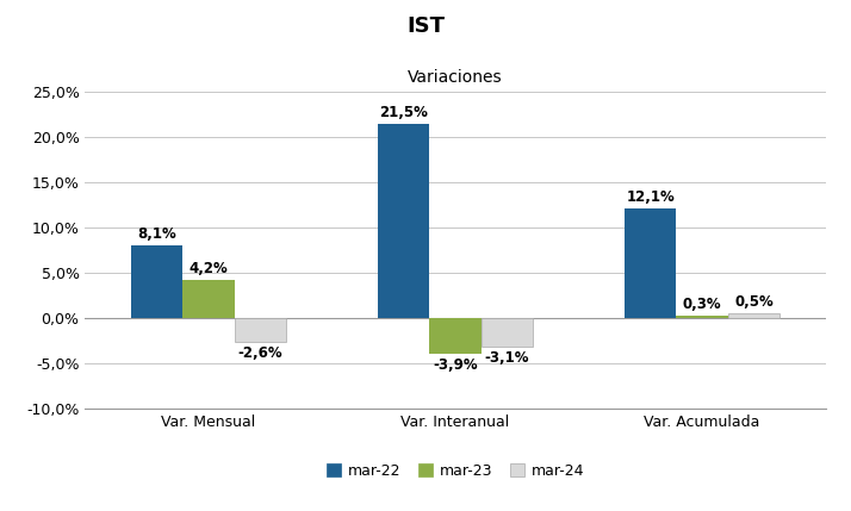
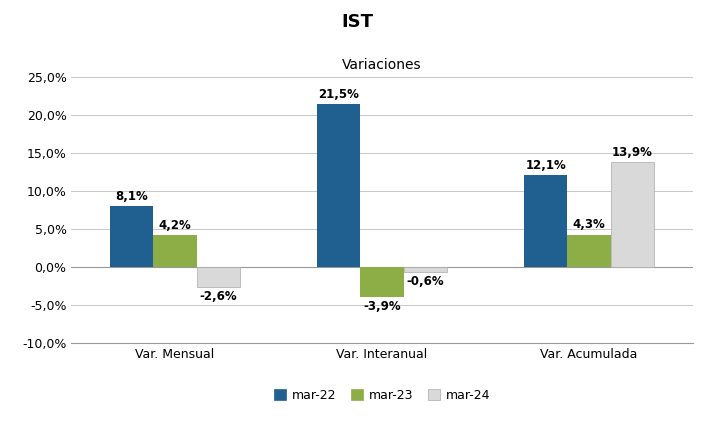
mar-24/Var. Interanual: -3,1% -> -0,6%
mar-23/Var. Acumulada: 0,3% -> 4,3%
mar-24/Var. Acumulada: 0,5% -> 13,9%
